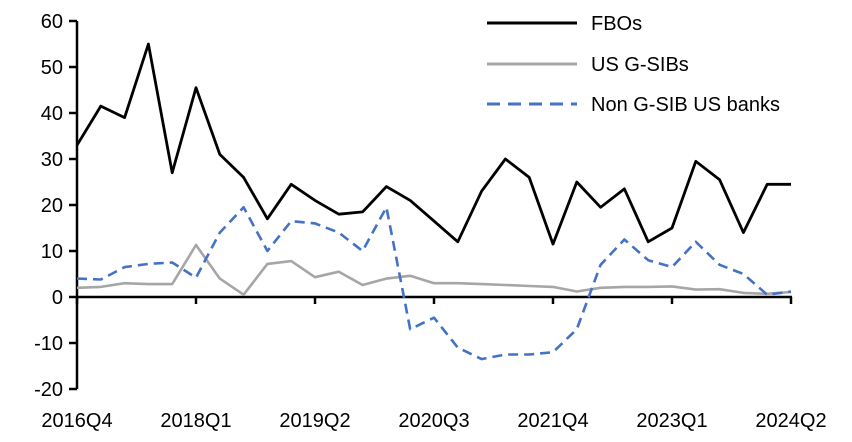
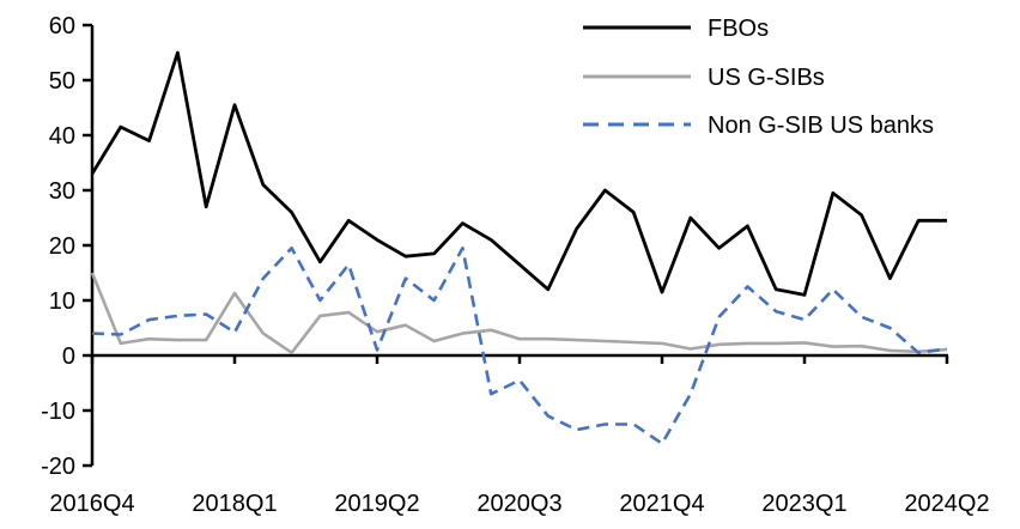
US G-SIBs/2016Q4: 2 -> 15
Non G-SIB US banks/2019Q2: 16 -> 1
Non G-SIB US banks/2021Q4: -12 -> -16
FBOs/2023Q1: 15 -> 11
